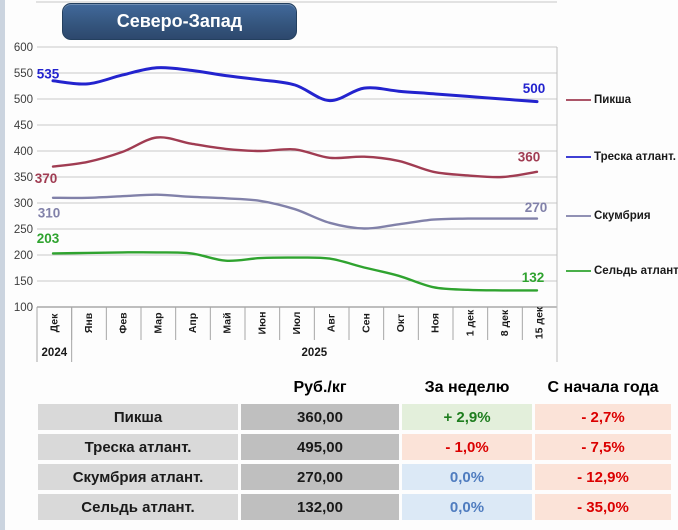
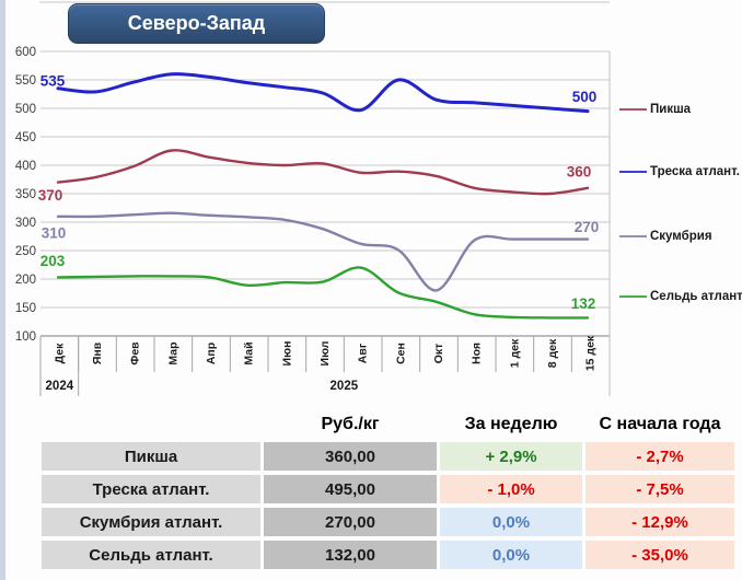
Сельдь атлант/Авг: 190 -> 220
Треска атлант./Сен: 520 -> 550
Скумбрия/Окт: 260 -> 180
